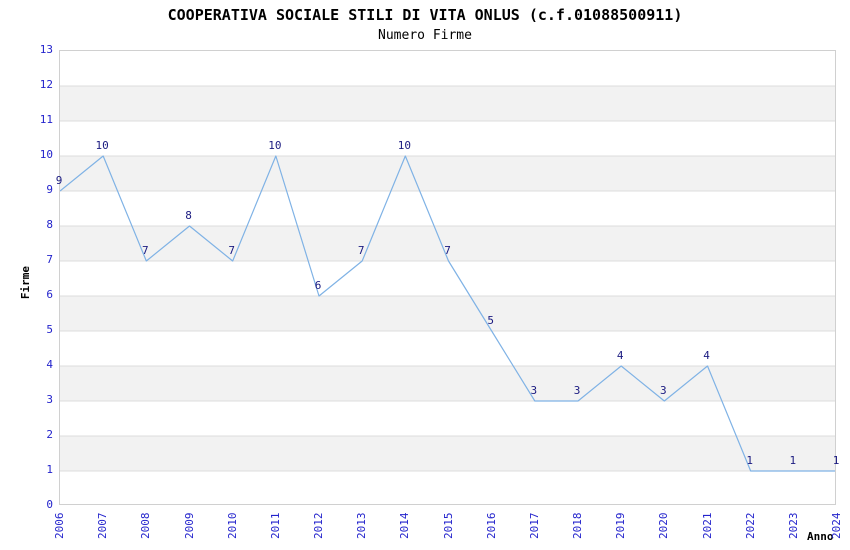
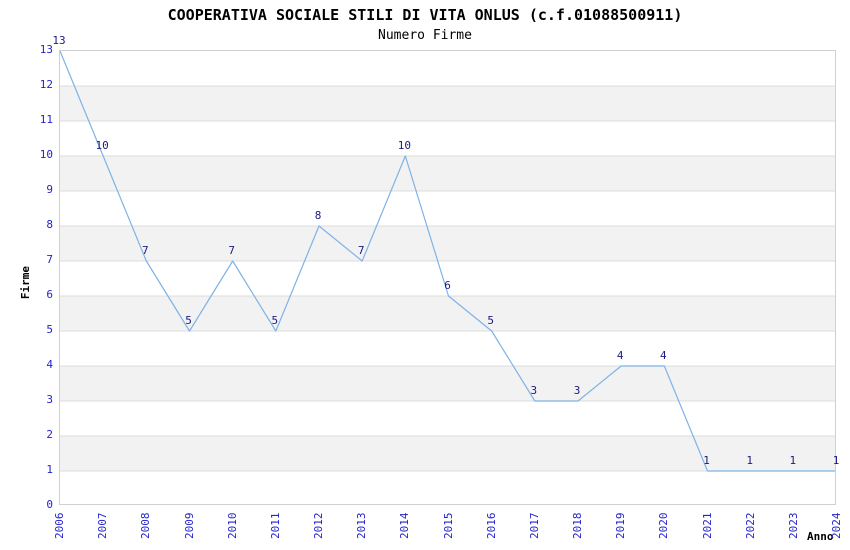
2006: 9 -> 13
2009: 8 -> 5
2011: 10 -> 5
2012: 6 -> 8
2015: 7 -> 6
2020: 3 -> 4
2021: 4 -> 1
